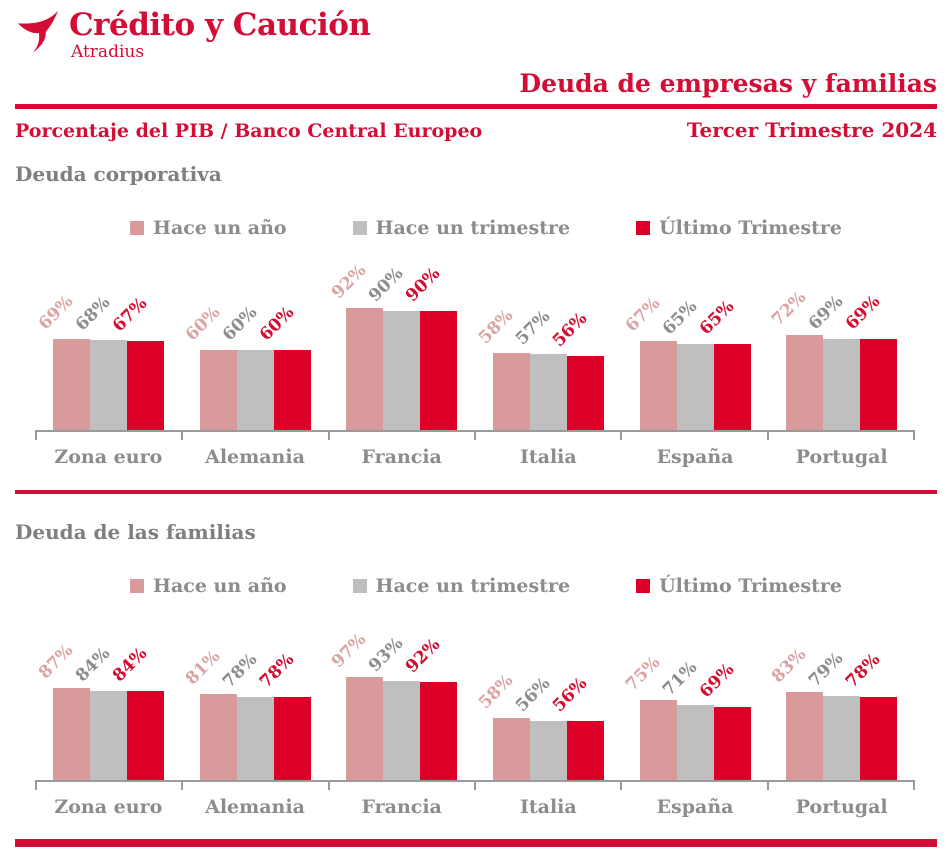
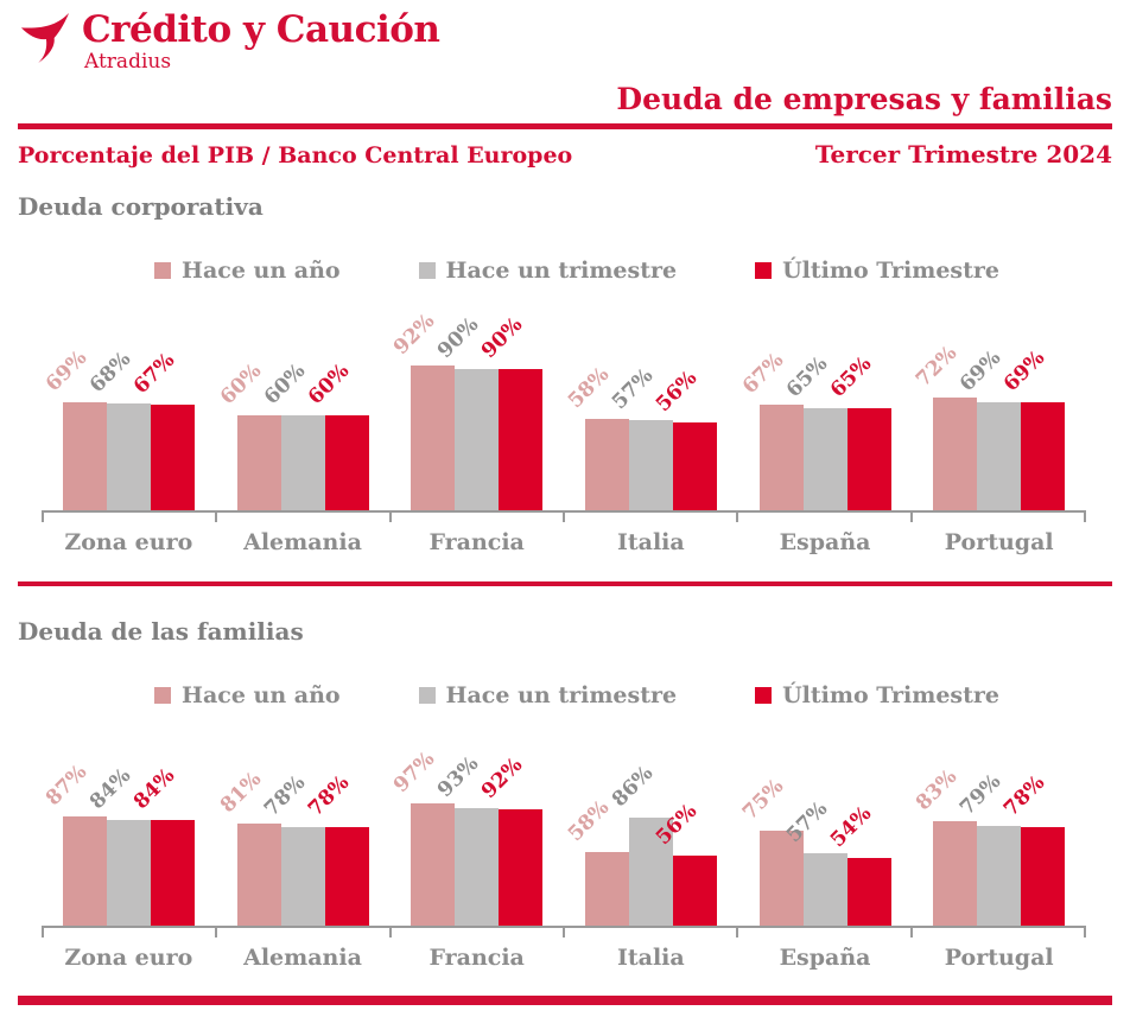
Deuda de las familias/Hace un trimestre/Italia: 56% -> 86%
Deuda de las familias/Hace un trimestre/España: 71% -> 57%
Deuda de las familias/Último Trimestre/España: 69% -> 54%
